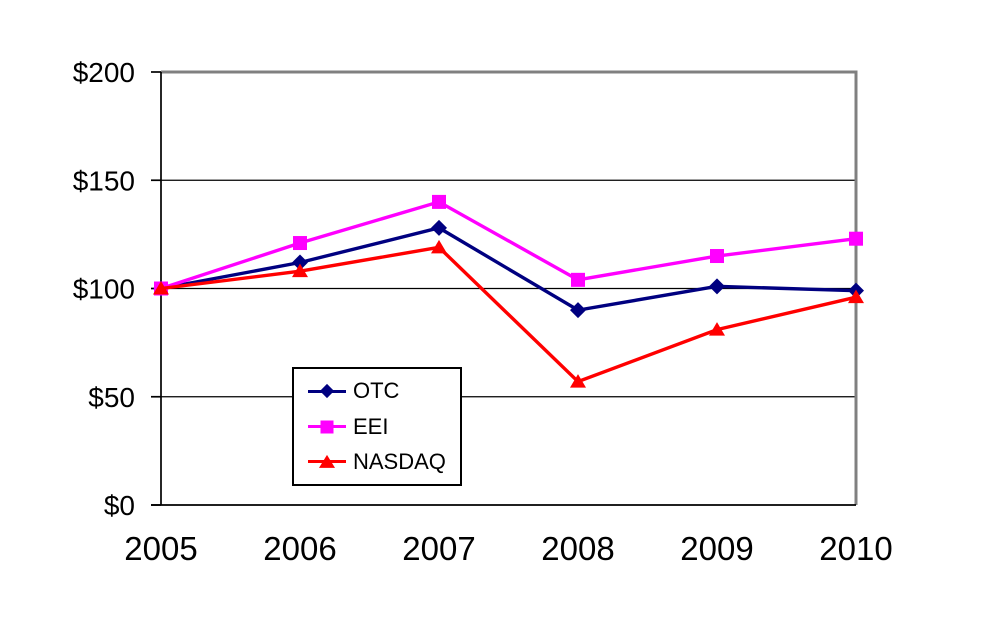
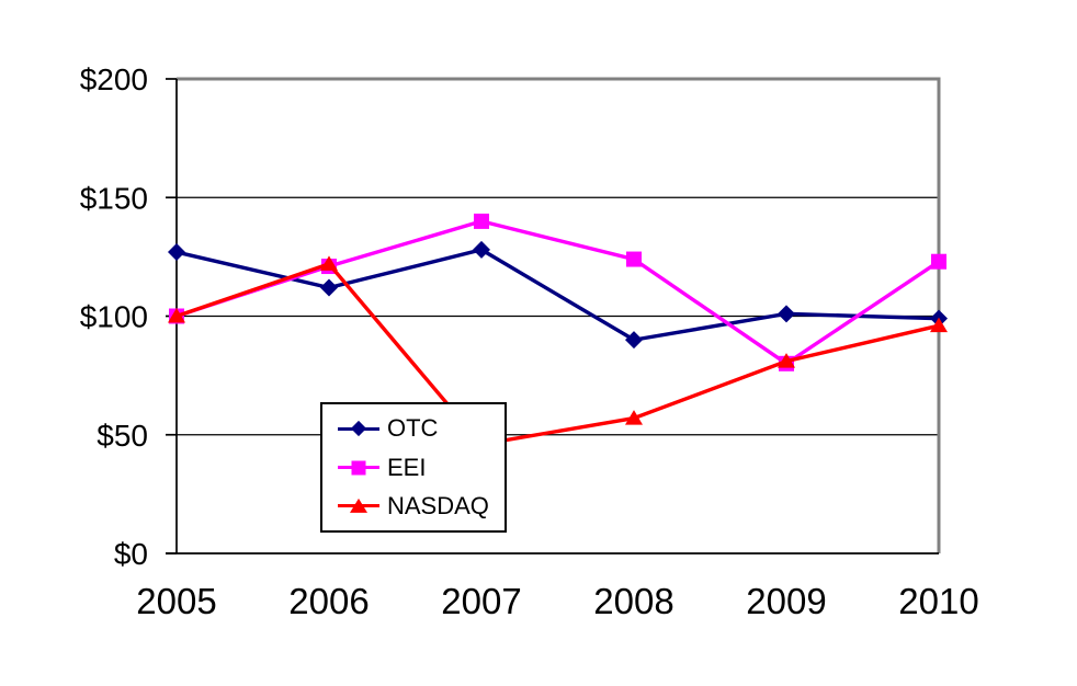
OTC/2005: $100 -> $127
NASDAQ/2006: $108 -> $122
NASDAQ/2007: $119 -> $46
EEI/2008: $104 -> $124
EEI/2009: $115 -> $80
